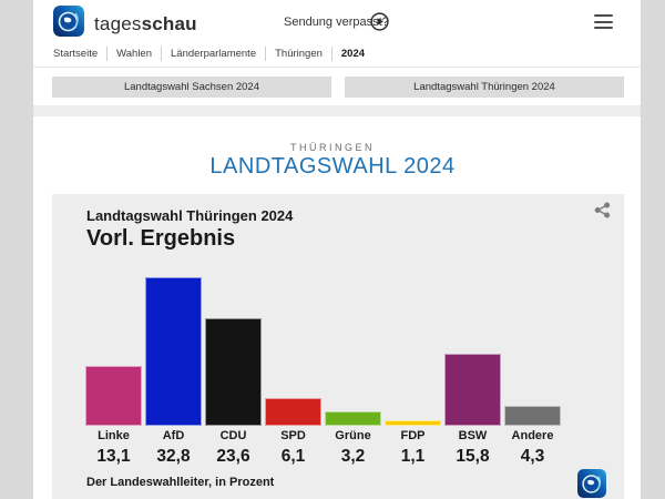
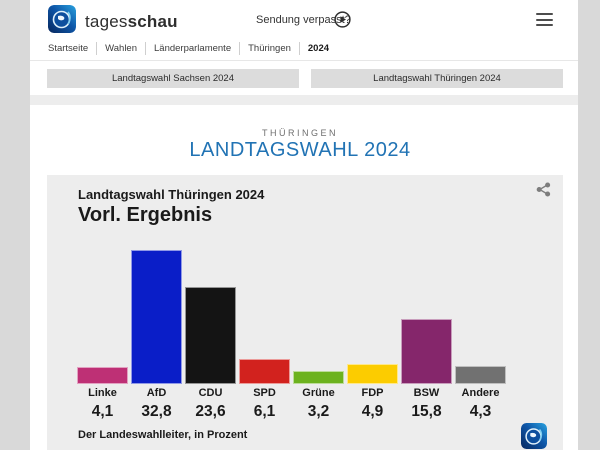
Linke: 13,1 -> 4,1
FDP: 1,1 -> 4,9
